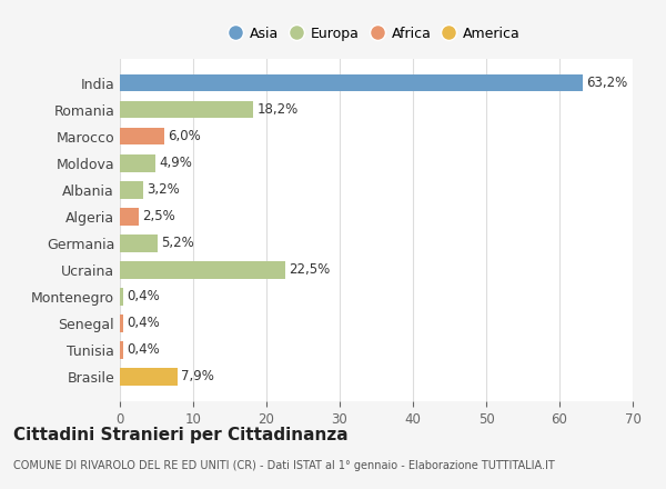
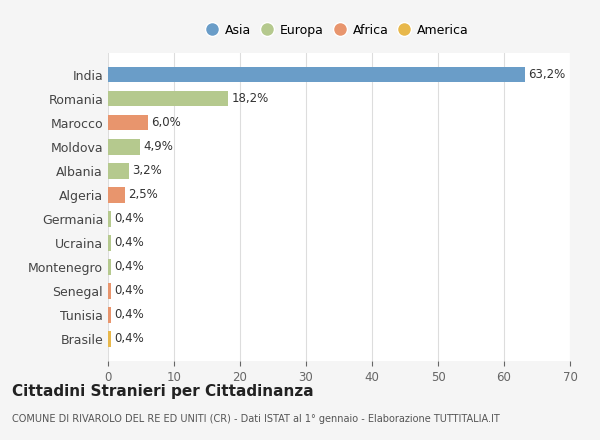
Germania: 5,2% -> 0,4%
Ucraina: 22,5% -> 0,4%
Brasile: 7,9% -> 0,4%
